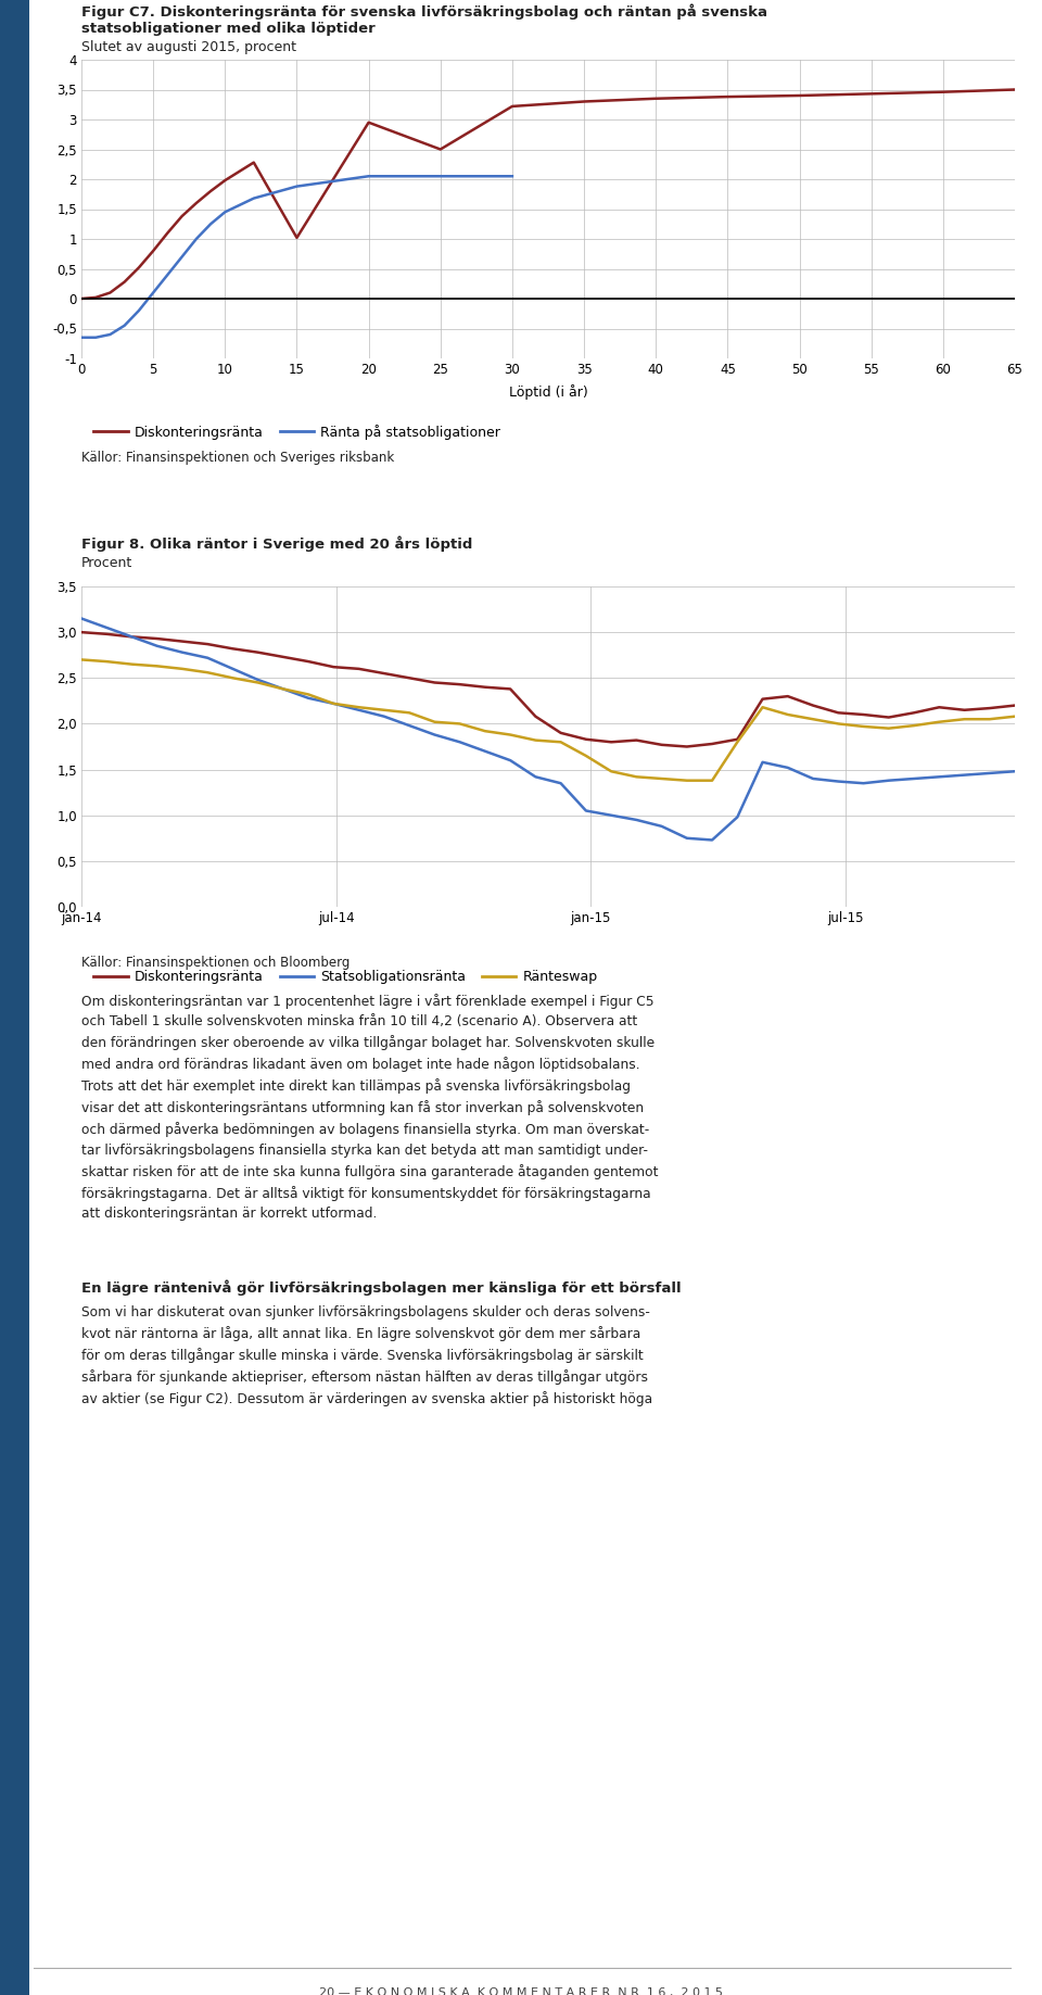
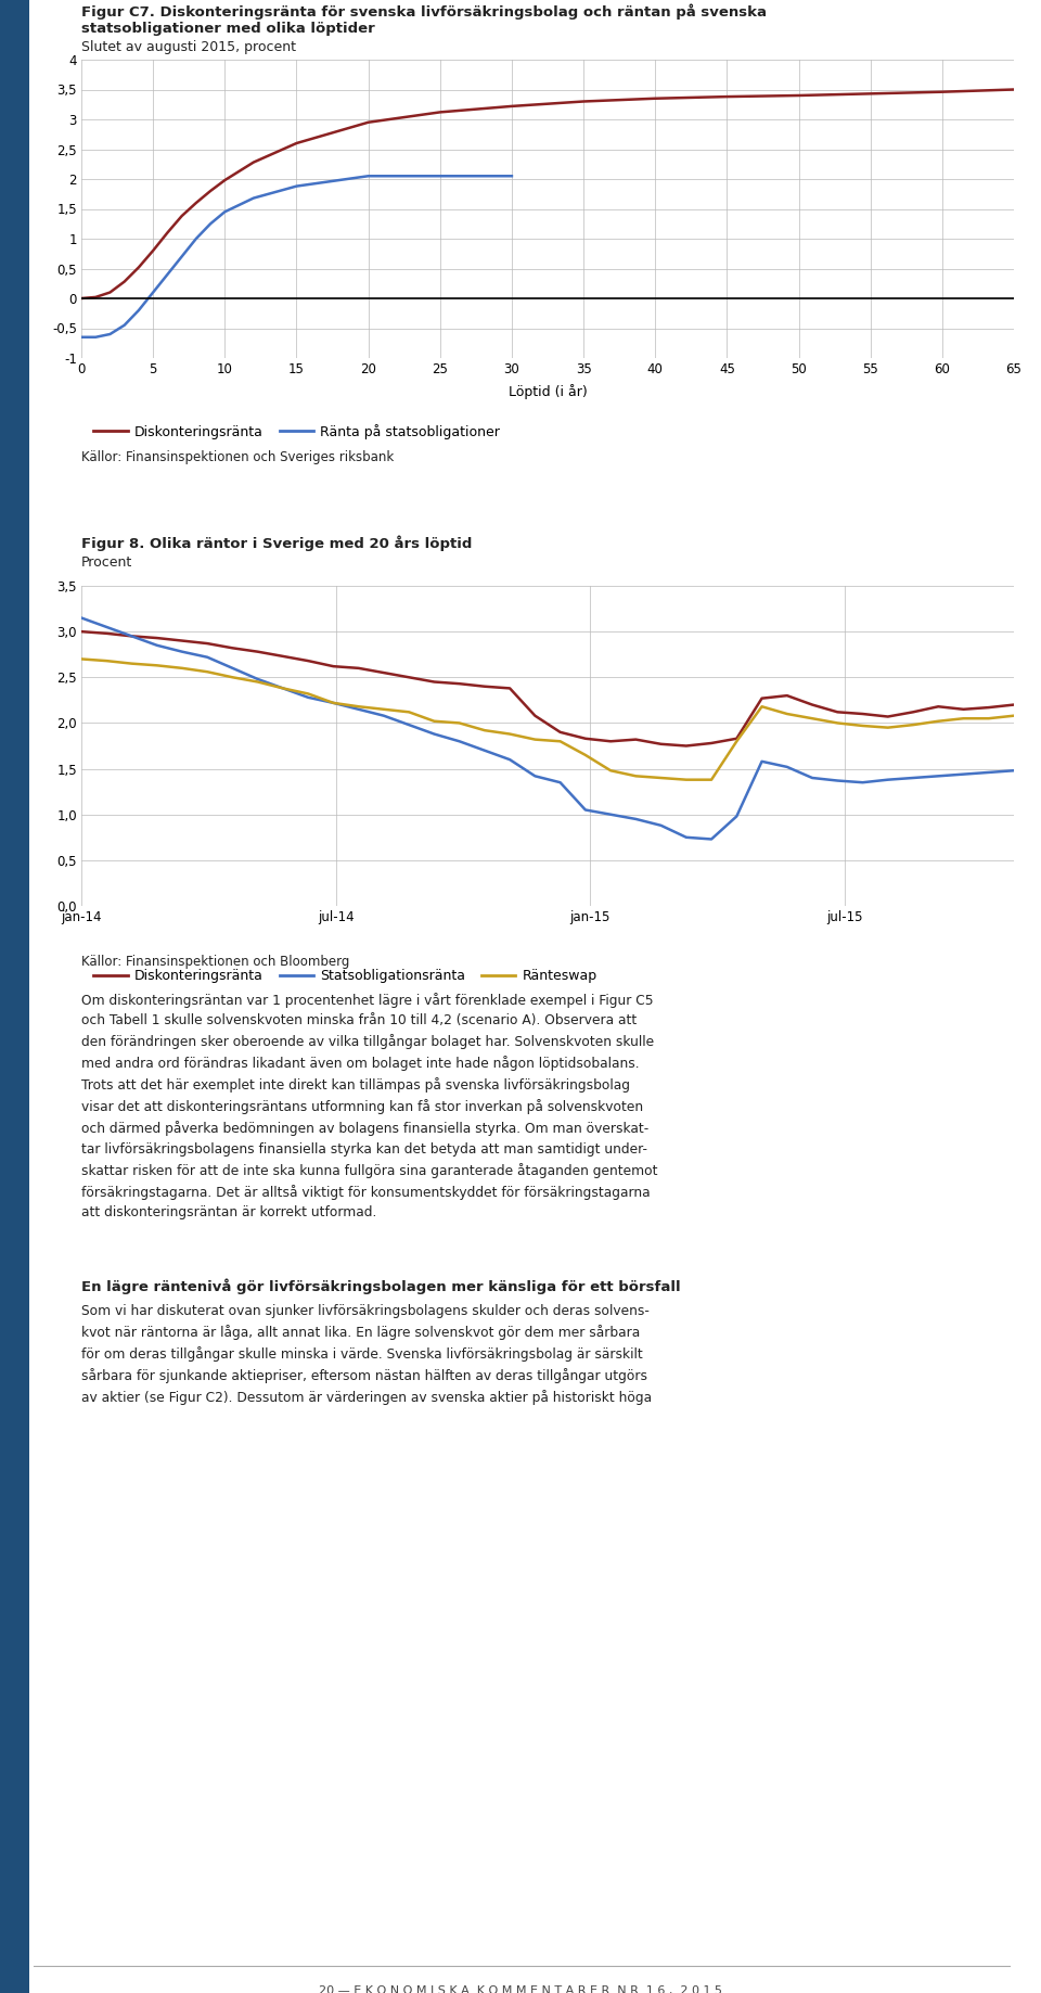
Diskonteringsränta/15: 1,02 -> 2,60
Diskonteringsränta/25: 2,50 -> 3,12
